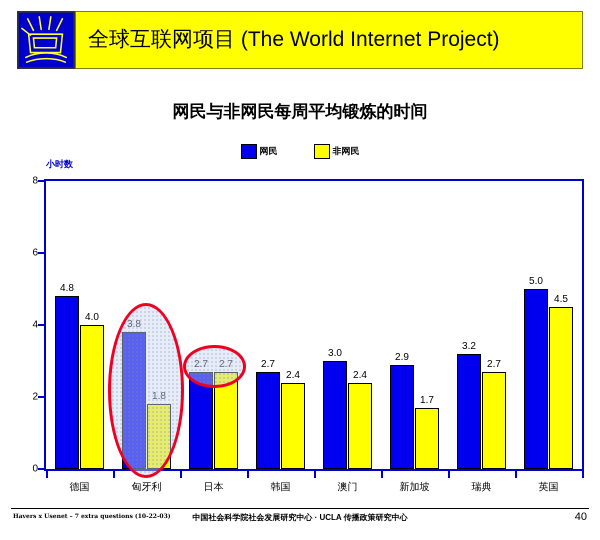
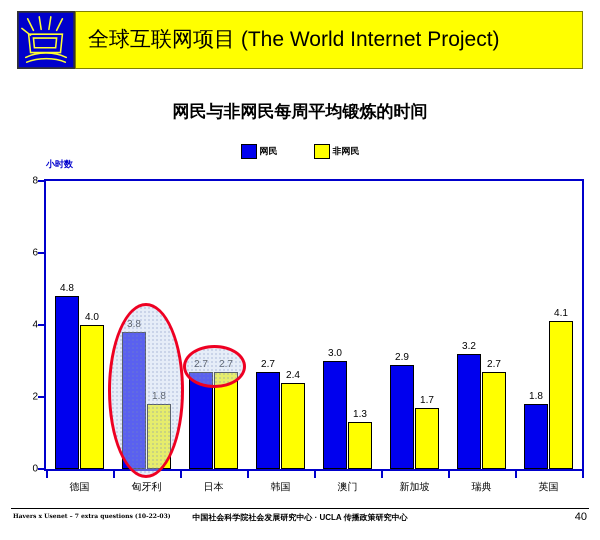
非网民/澳门: 2.4 -> 1.3
网民/英国: 5.0 -> 1.8
非网民/英国: 4.5 -> 4.1
